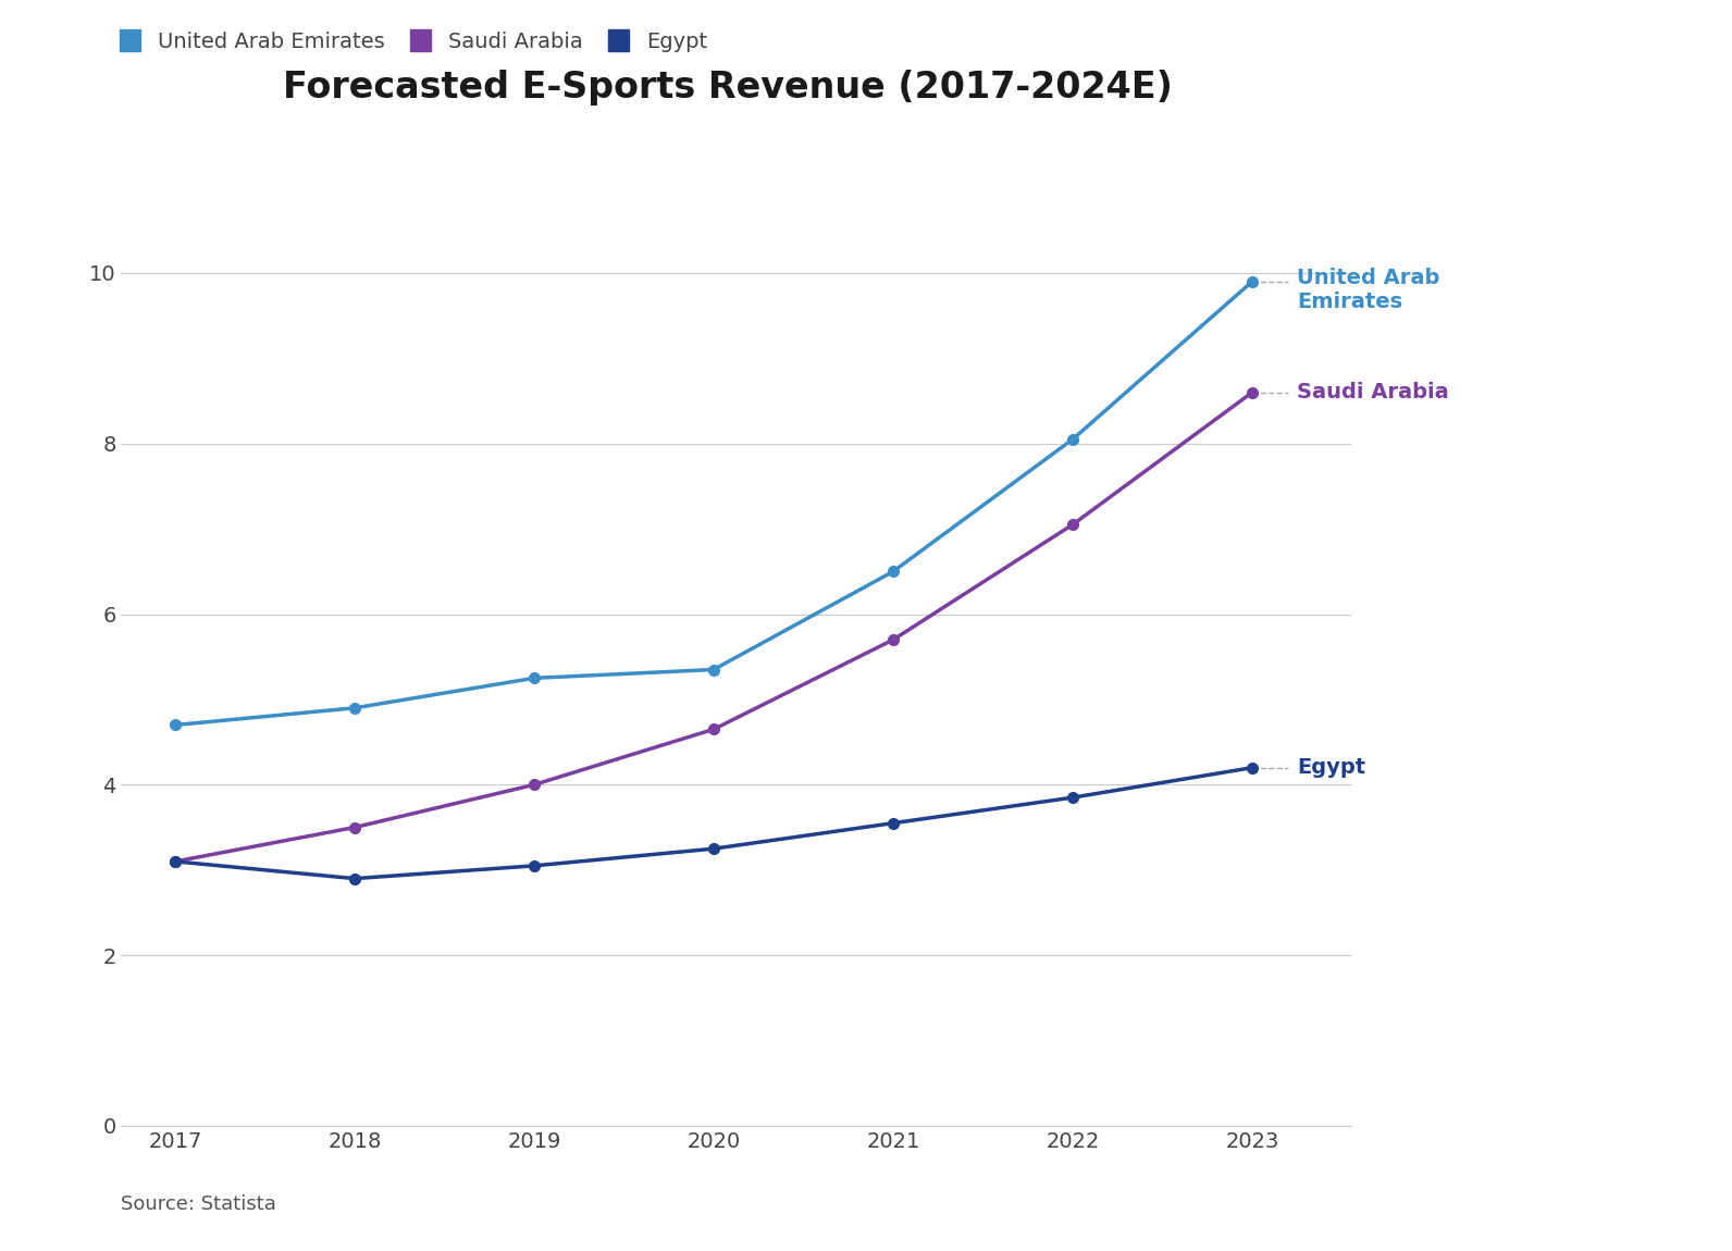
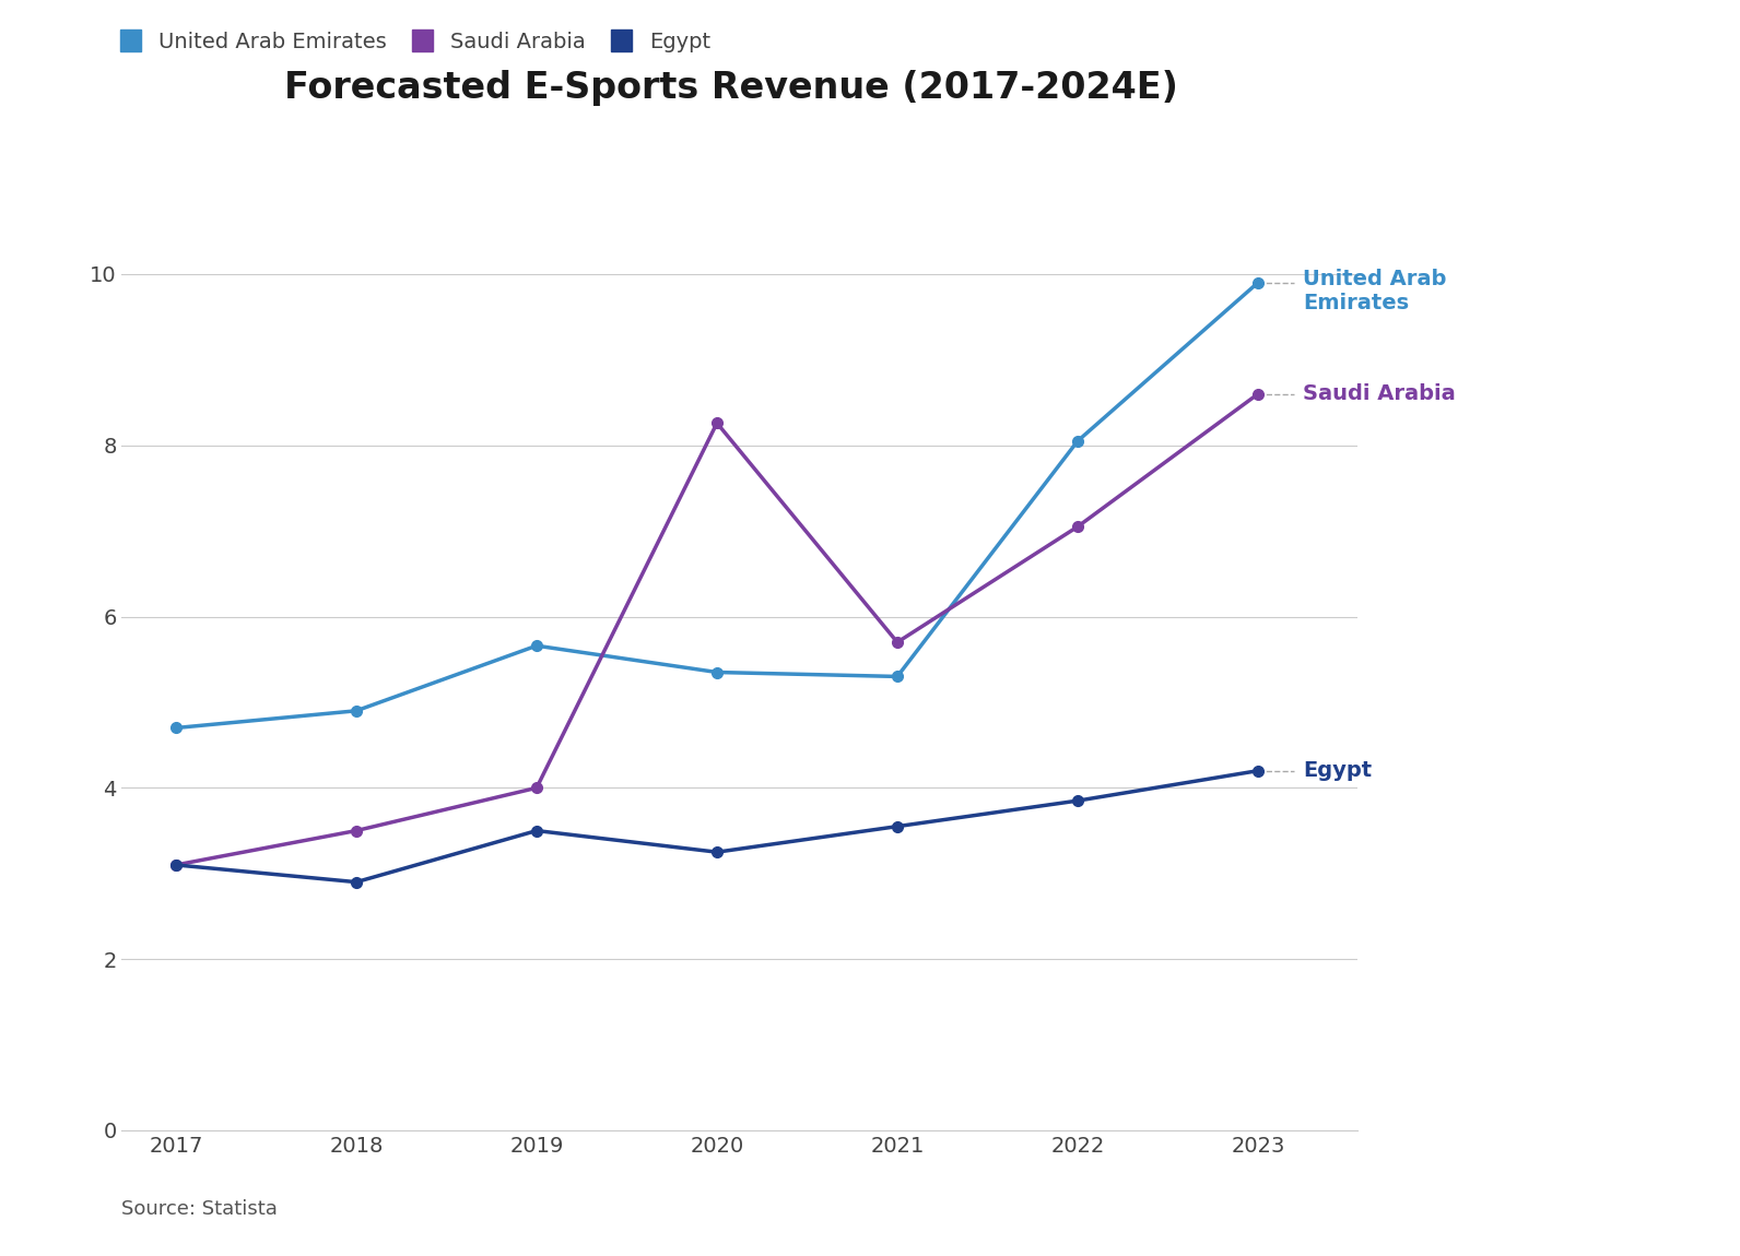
United Arab Emirates/2019: 5.25 -> 5.66
Egypt/2019: 3.05 -> 3.50
Saudi Arabia/2020: 4.65 -> 8.26
United Arab Emirates/2021: 6.50 -> 5.30
